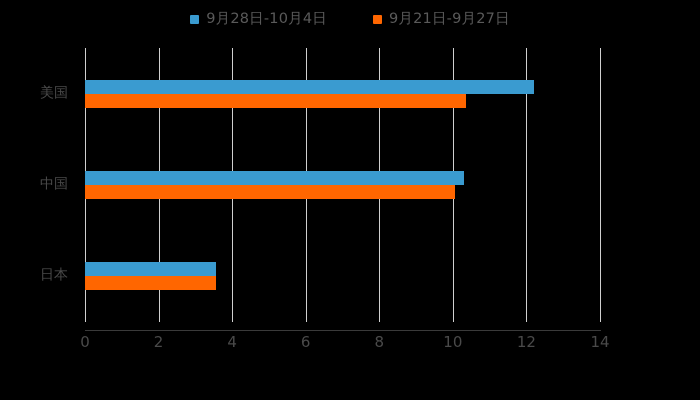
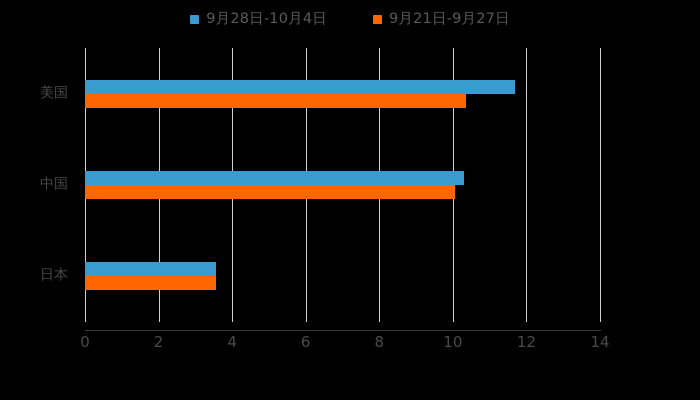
9月28日-10月4日/美国: 12.2 -> 11.7
